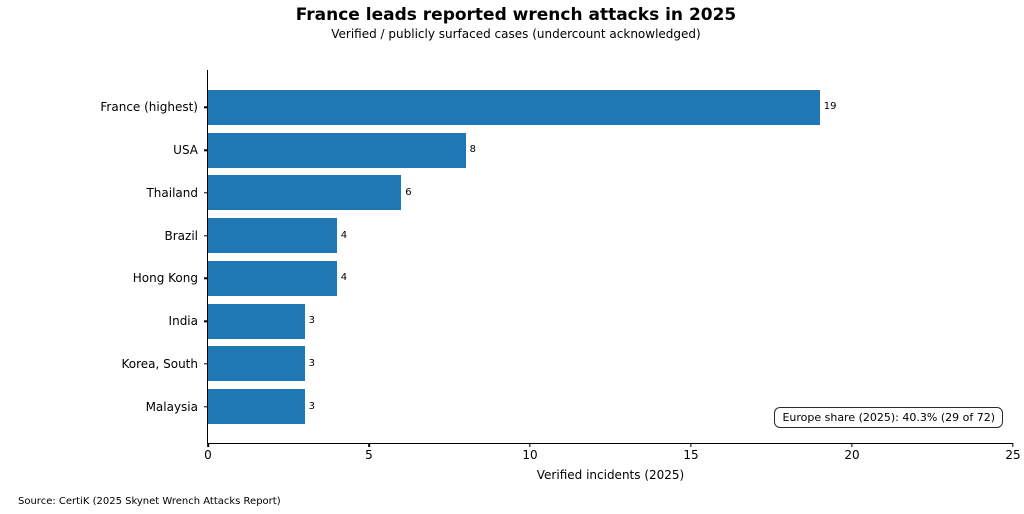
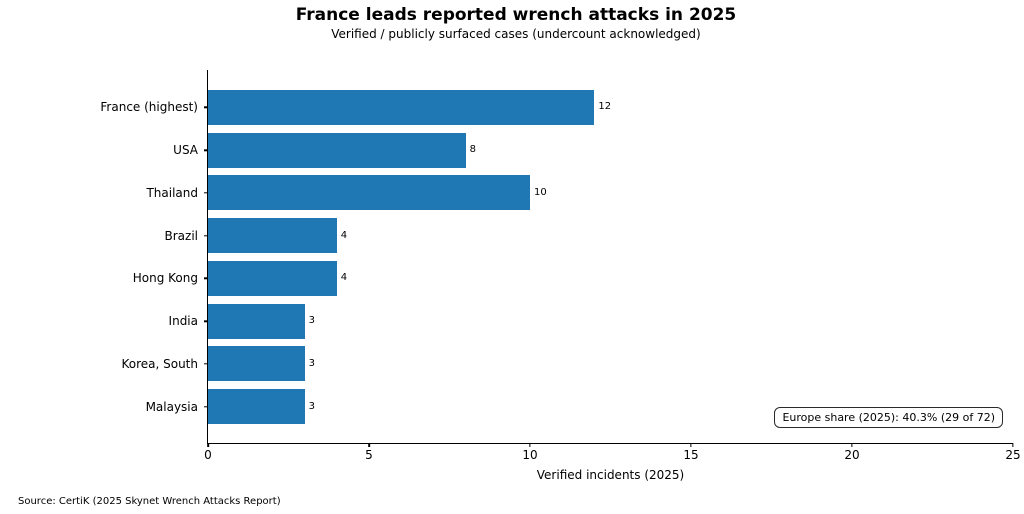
France (highest): 19 -> 12
Thailand: 6 -> 10
